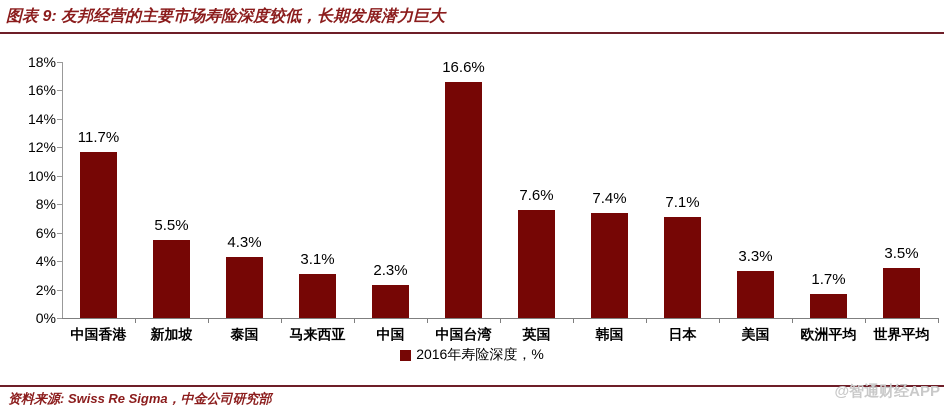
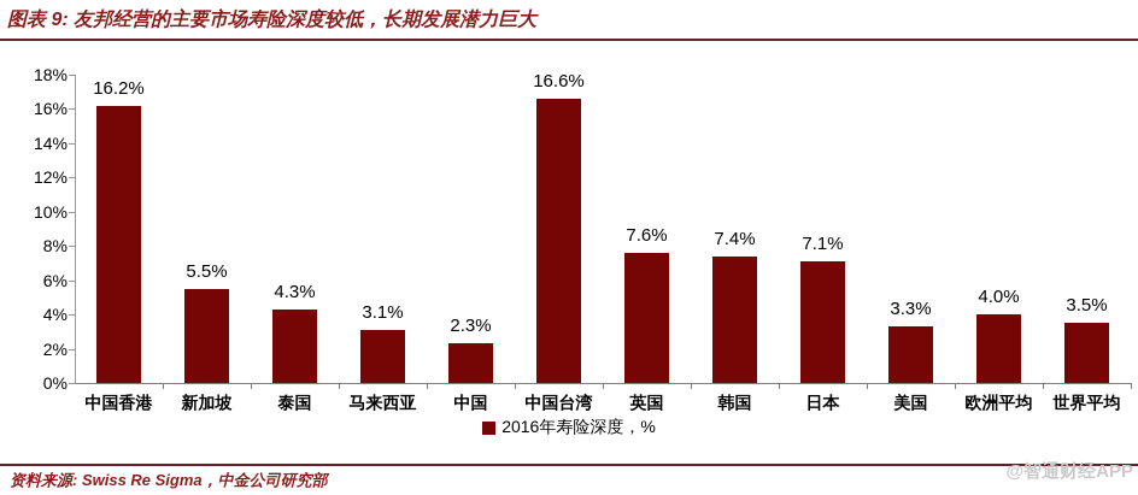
中国香港: 11.7% -> 16.2%
欧洲平均: 1.7% -> 4.0%
